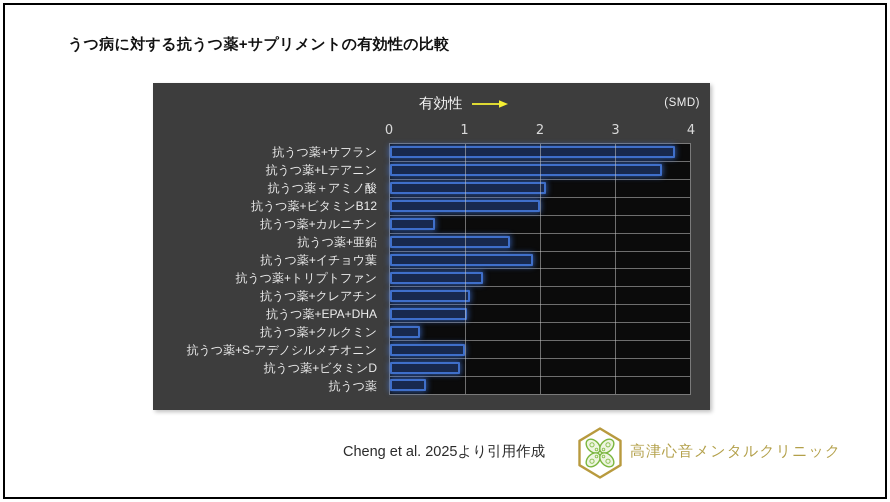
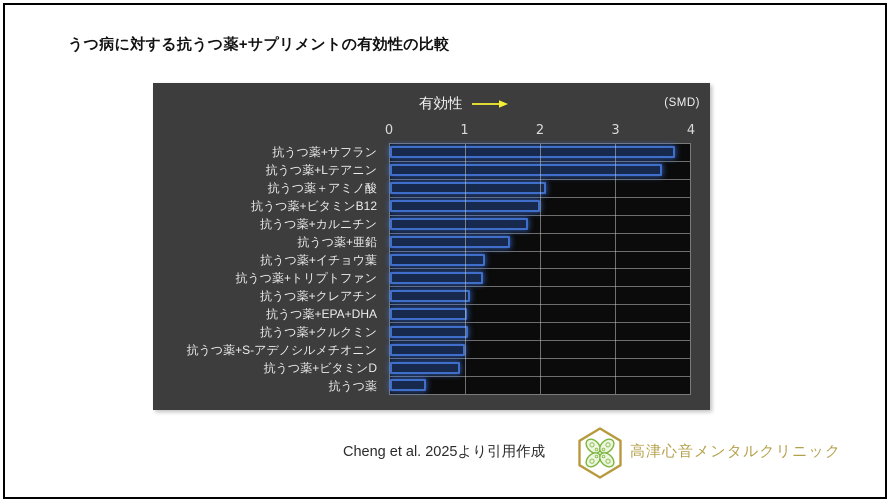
抗うつ薬+カルニチン: 0.6 -> 1.8
抗うつ薬+イチョウ葉: 1.9 -> 1.3
抗うつ薬+クルクミン: 0.4 -> 1.0
